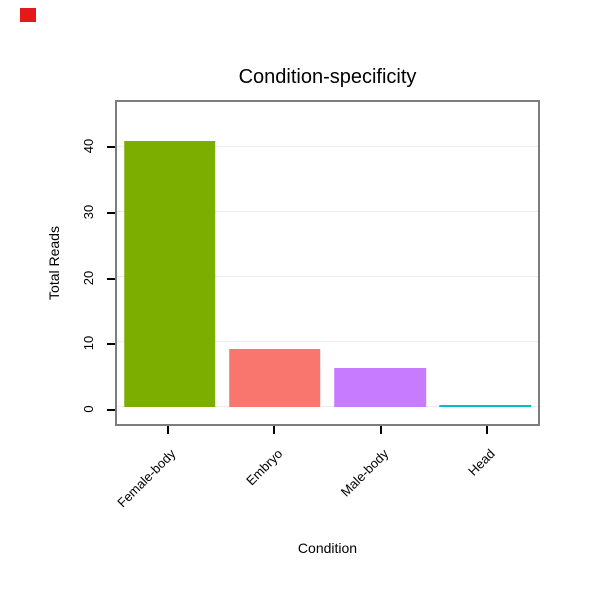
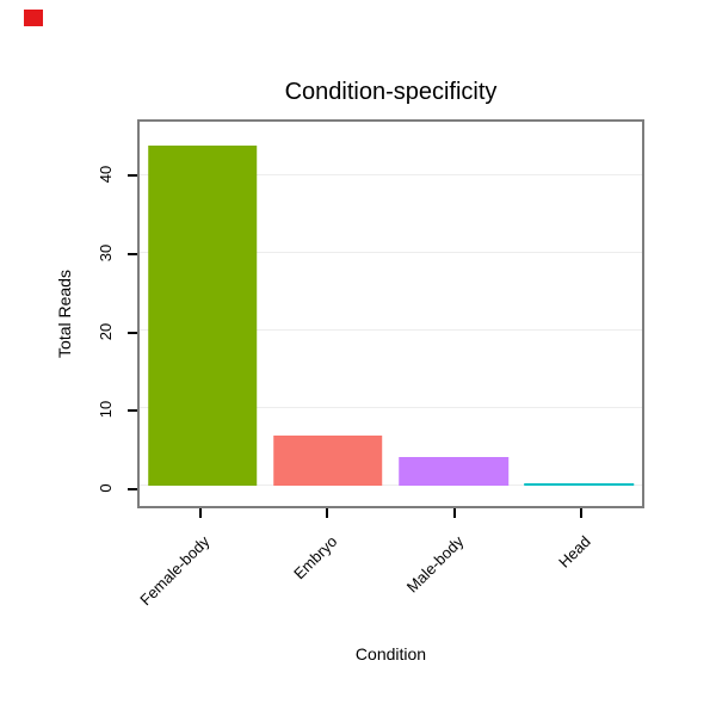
Female-body: 41 -> 44
Embryo: 9 -> 6
Male-body: 6 -> 4
